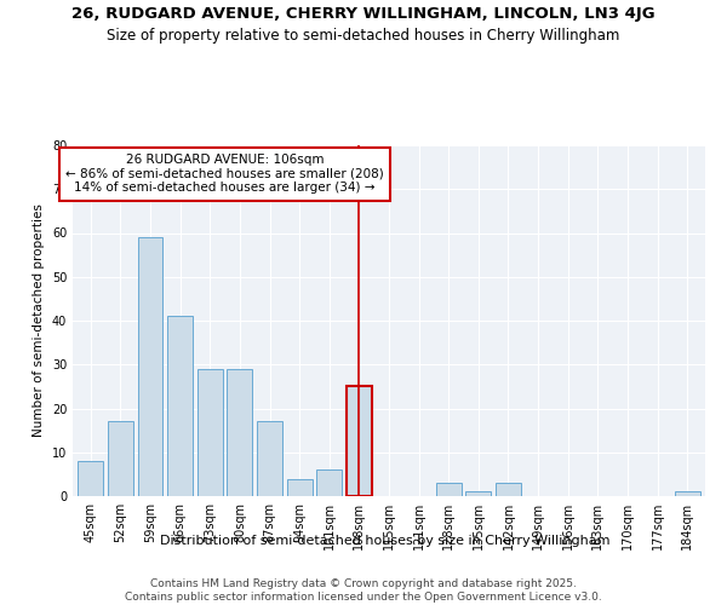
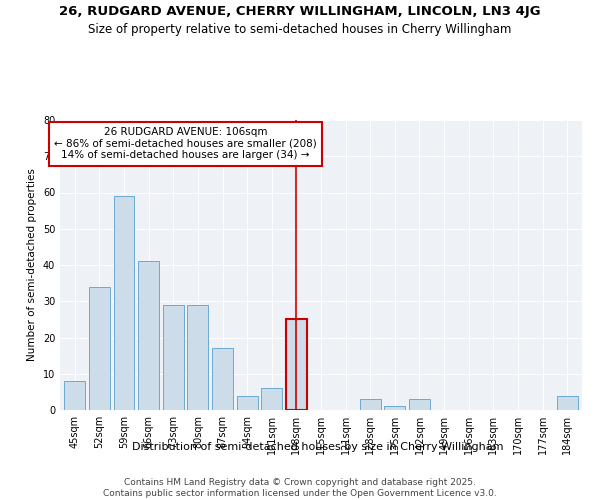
52sqm: 17 -> 34
184sqm: 1 -> 4
